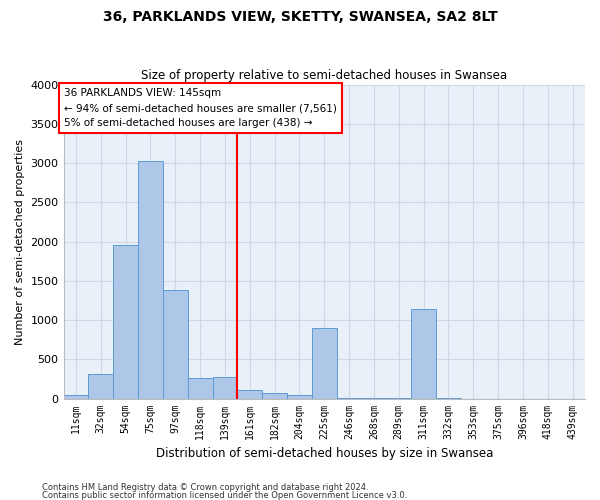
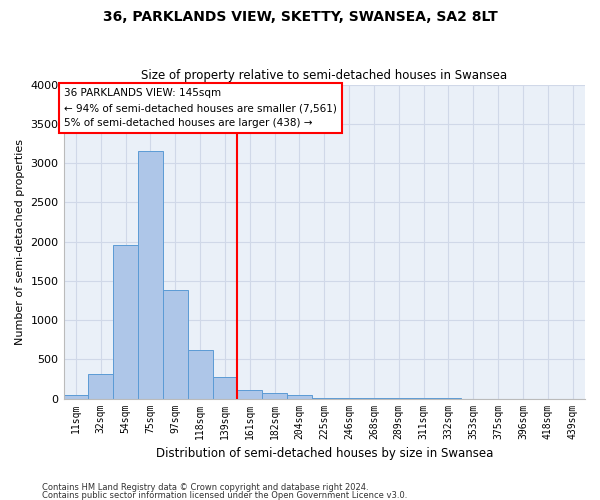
75sqm: 3020 -> 3150
118sqm: 260 -> 620
225sqm: 900 -> 10
311sqm: 1140 -> 0
